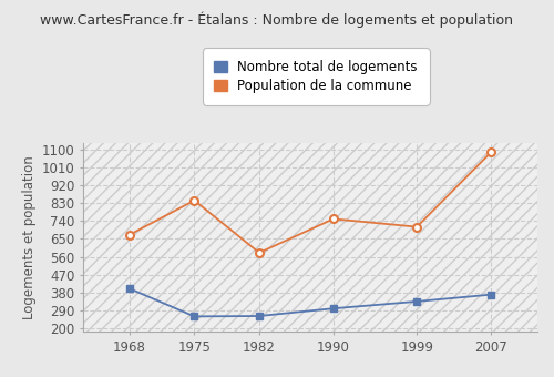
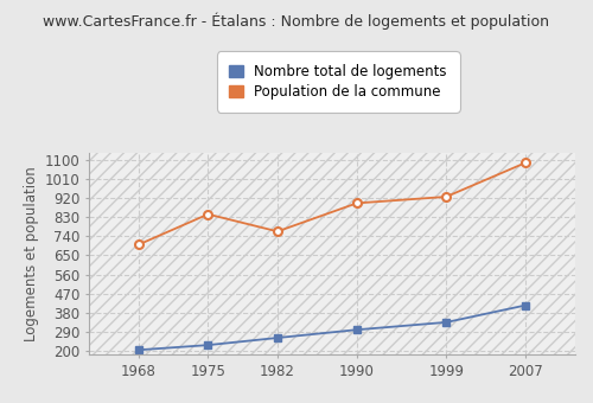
Nombre total de logements/1968: 400 -> 200
Population de la commune/1968: 670 -> 700
Nombre total de logements/1975: 260 -> 230
Population de la commune/1982: 580 -> 760
Population de la commune/1990: 750 -> 900
Population de la commune/1999: 710 -> 920
Nombre total de logements/2007: 370 -> 420
